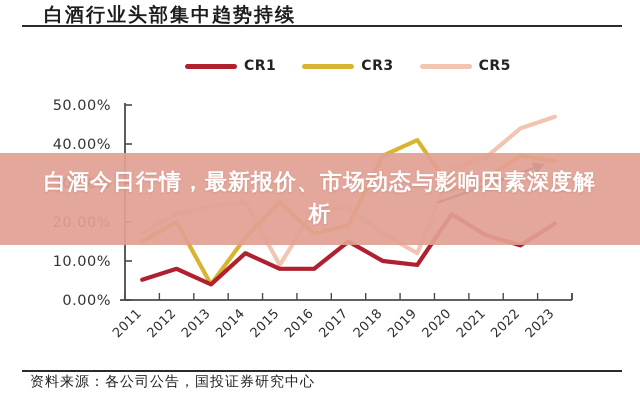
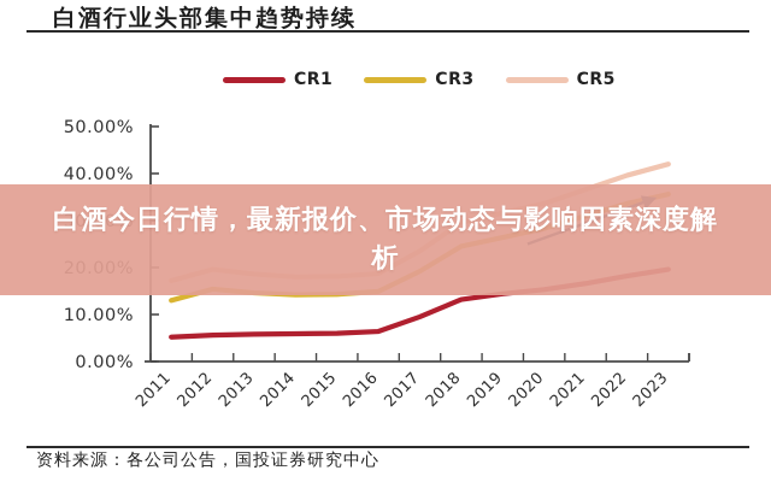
CR3/2011: 15% -> 13%
CR1/2012: 8% -> 6%
CR3/2012: 20% -> 15%
CR5/2012: 22% -> 20%
CR1/2013: 4% -> 6%
CR3/2013: 4% -> 15%
CR5/2013: 24% -> 19%
CR1/2014: 12% -> 6%
CR3/2014: 16% -> 14%
CR5/2014: 25% -> 18%
CR1/2015: 8% -> 6%
CR3/2015: 25% -> 14%
CR5/2015: 9% -> 18%
CR1/2016: 8% -> 6%
CR3/2016: 17% -> 15%
CR5/2016: 23% -> 19%
CR1/2017: 15% -> 10%
CR1/2018: 10% -> 13%
CR3/2018: 37% -> 24%
CR5/2018: 17% -> 30%
CR1/2019: 9% -> 14%
CR3/2019: 41% -> 26%
CR5/2019: 12% -> 32%
CR1/2020: 22% -> 15%
CR1/2022: 14% -> 18%
CR3/2022: 37% -> 34%
CR5/2022: 44% -> 40%
CR5/2023: 47% -> 42%
